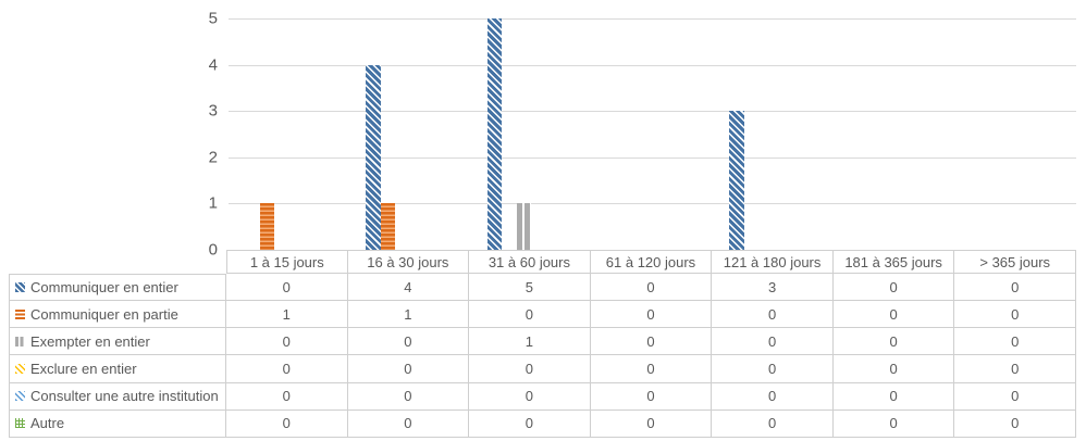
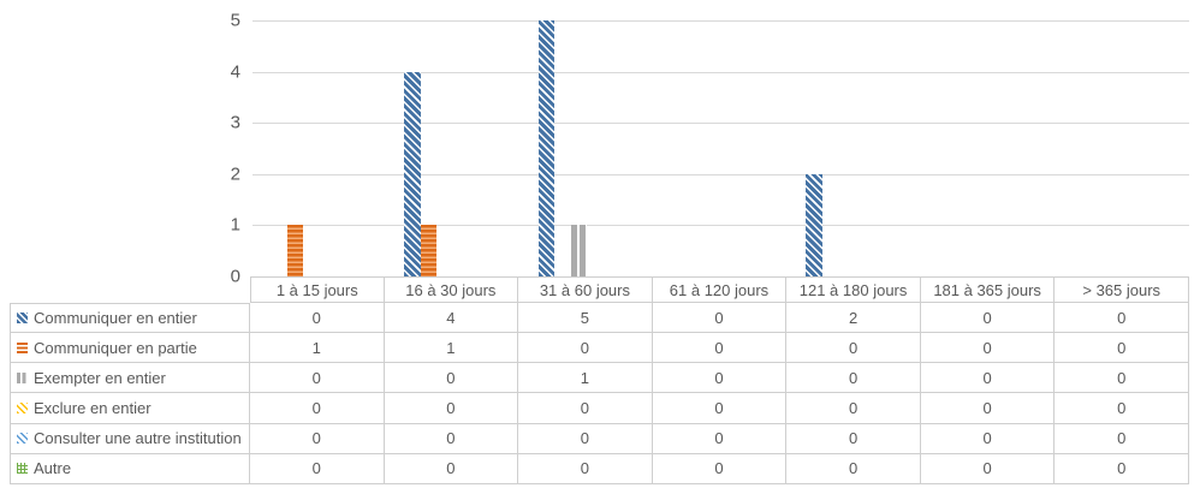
Communiquer en entier/121 à 180 jours: 3 -> 2
